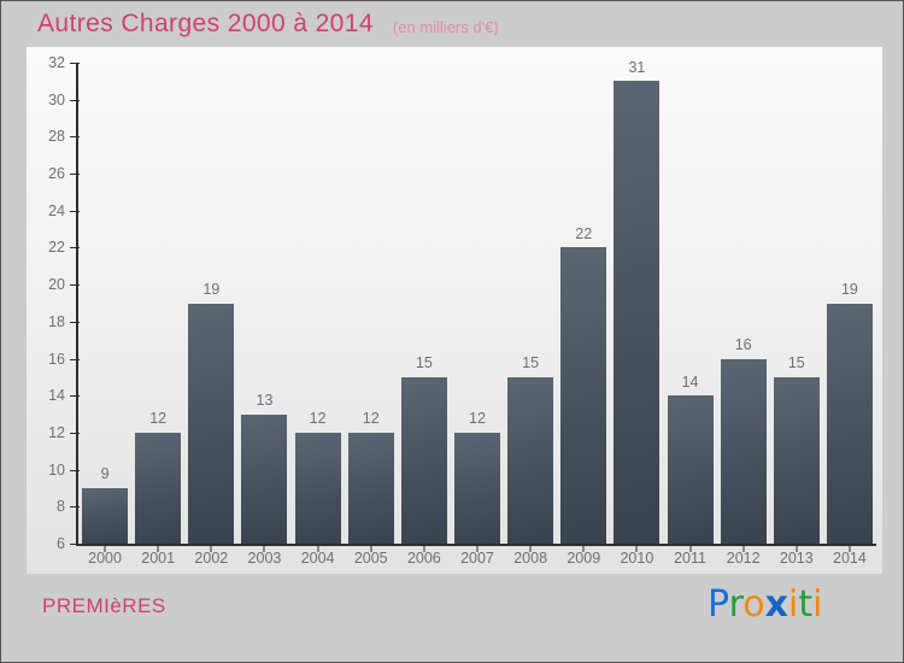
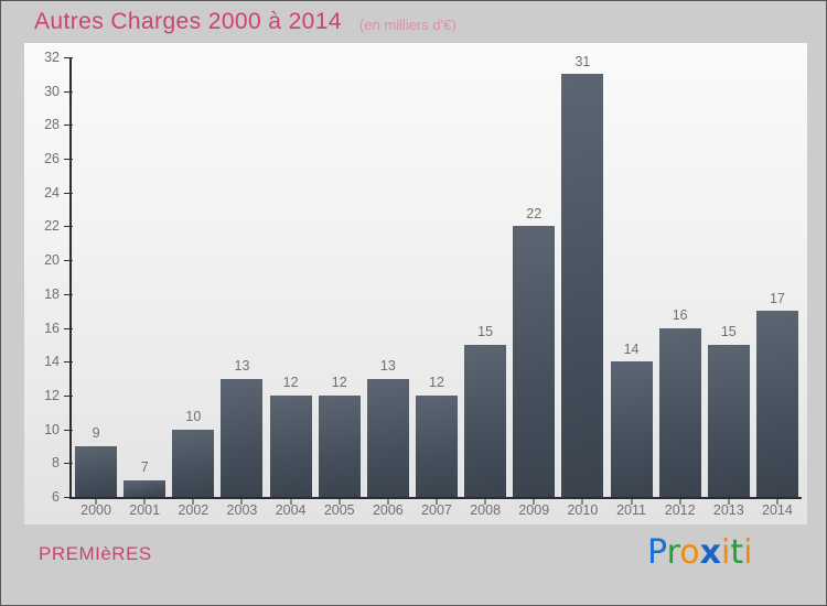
2001: 12 -> 7
2002: 19 -> 10
2006: 15 -> 13
2014: 19 -> 17
